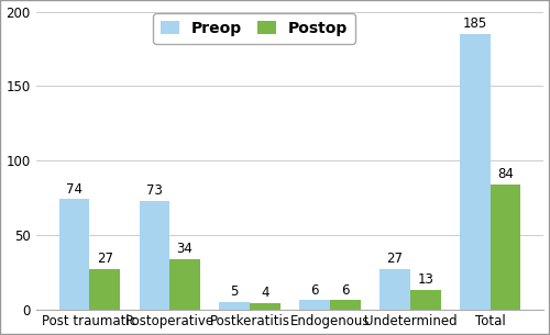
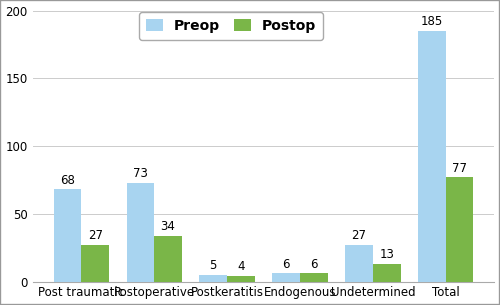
Preop/Post traumatic: 74 -> 68
Postop/Total: 84 -> 77
